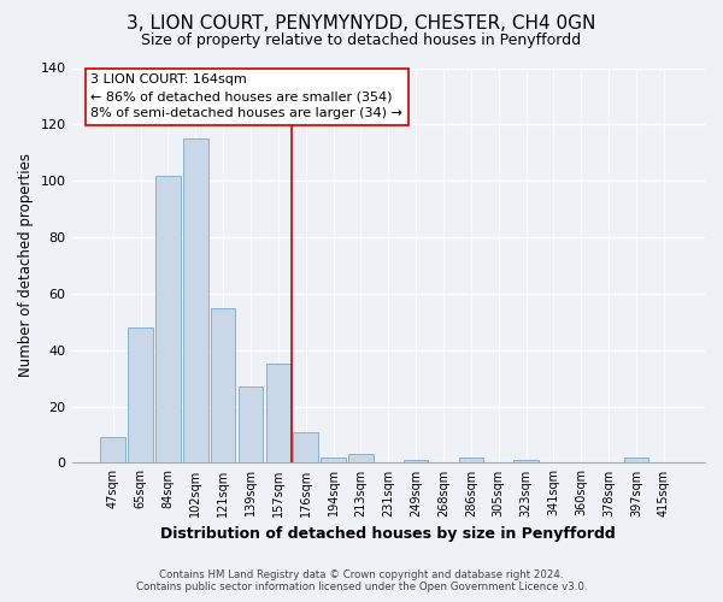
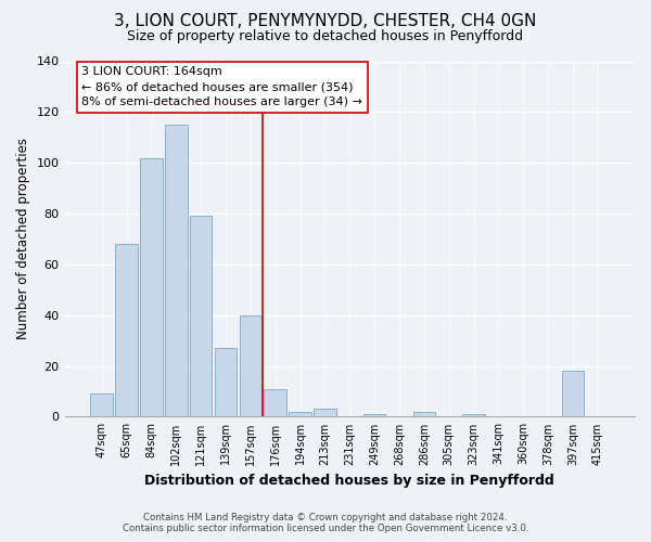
65sqm: 48 -> 68
121sqm: 55 -> 79
157sqm: 35 -> 40
397sqm: 2 -> 18
